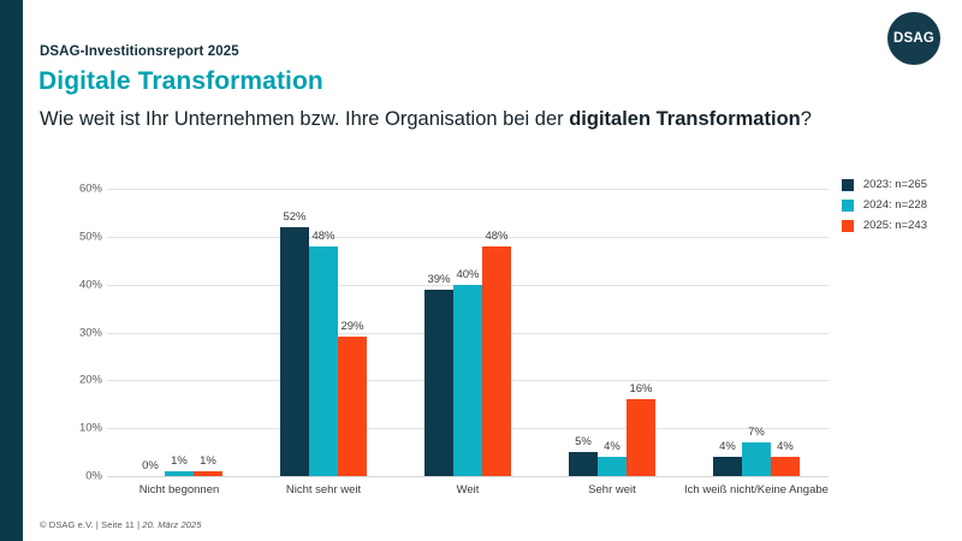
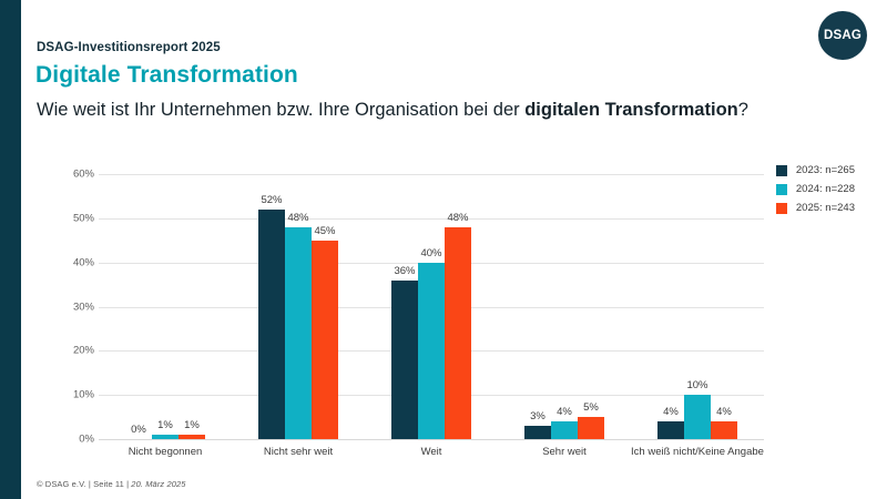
2025: n=243/Nicht sehr weit: 29% -> 45%
2023: n=265/Weit: 39% -> 36%
2023: n=265/Sehr weit: 5% -> 3%
2025: n=243/Sehr weit: 16% -> 5%
2024: n=228/Ich weiß nicht/Keine Angabe: 7% -> 10%
